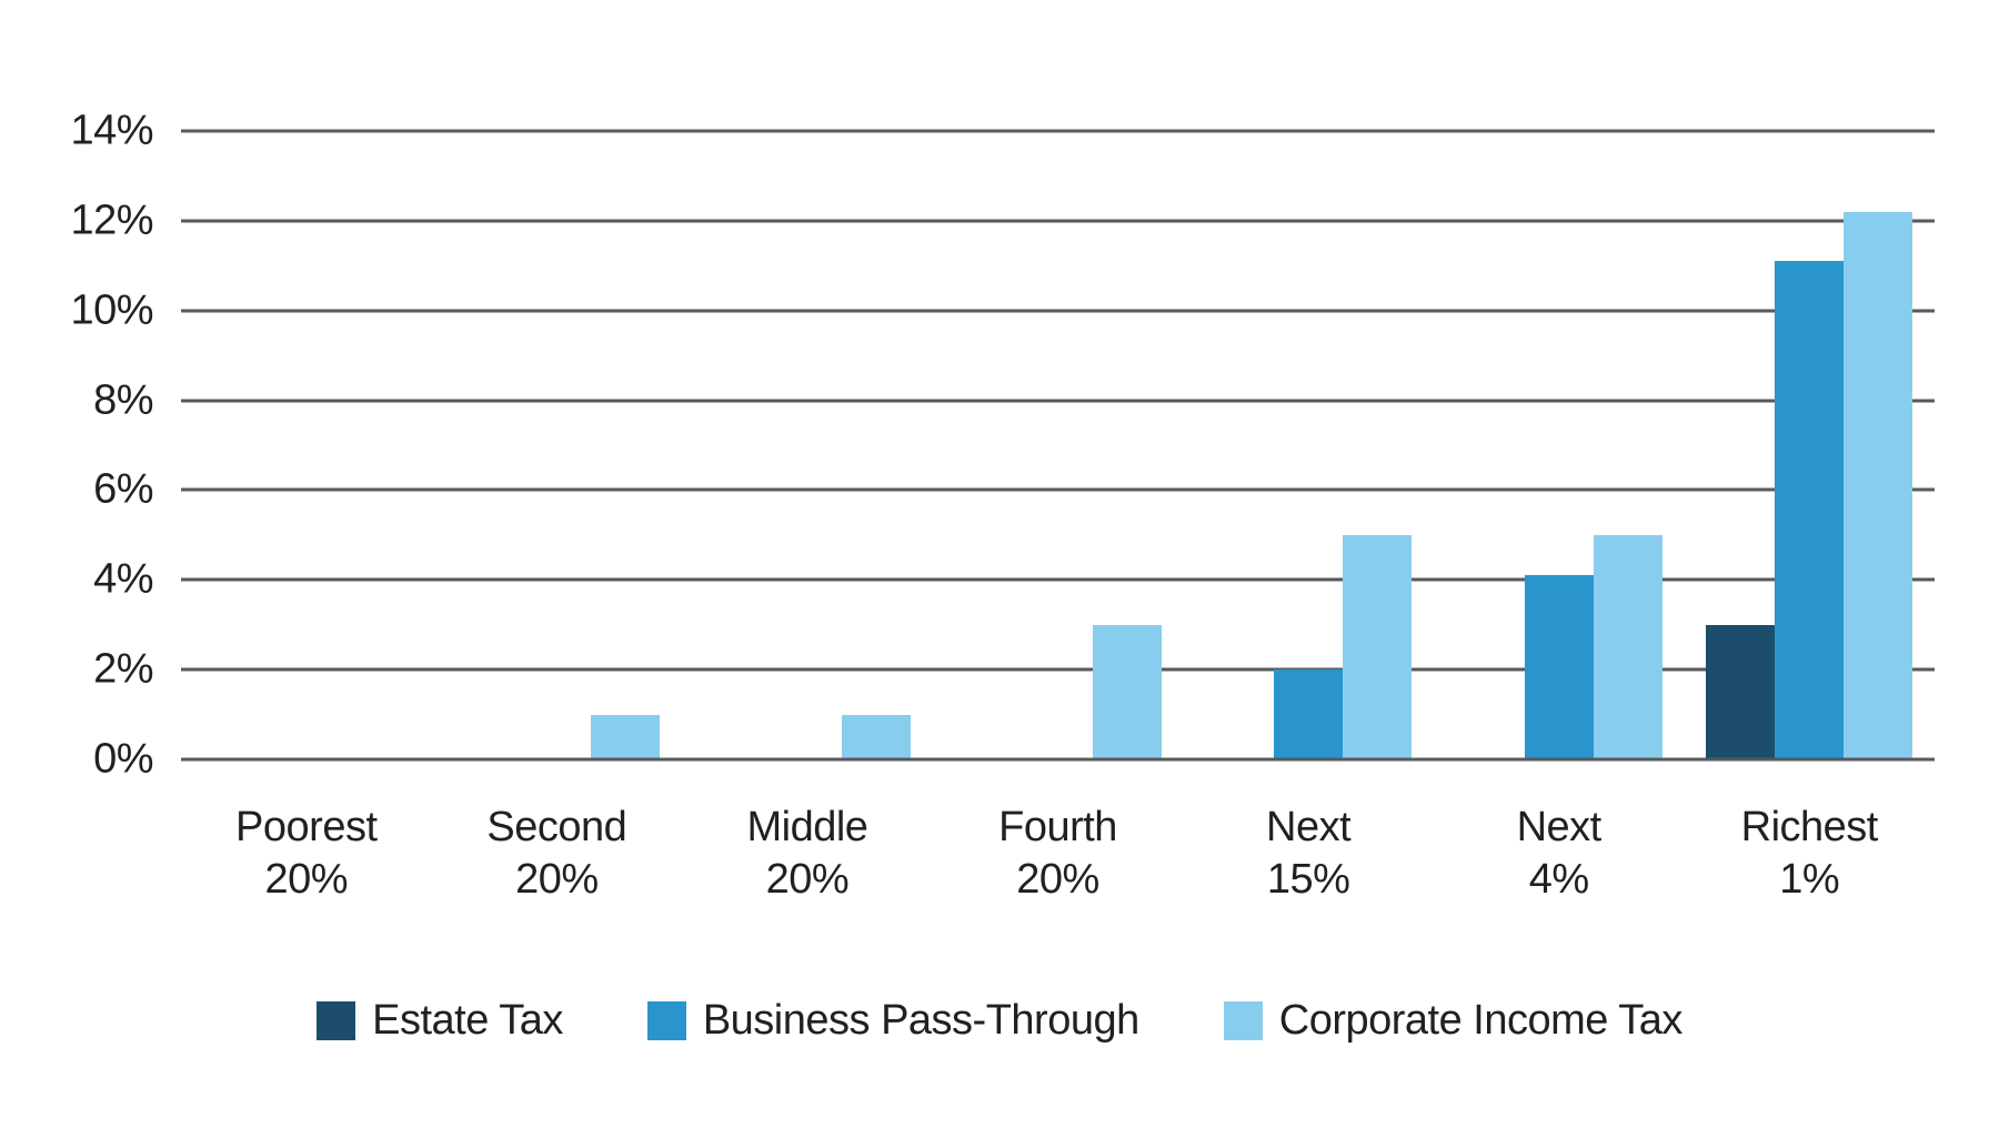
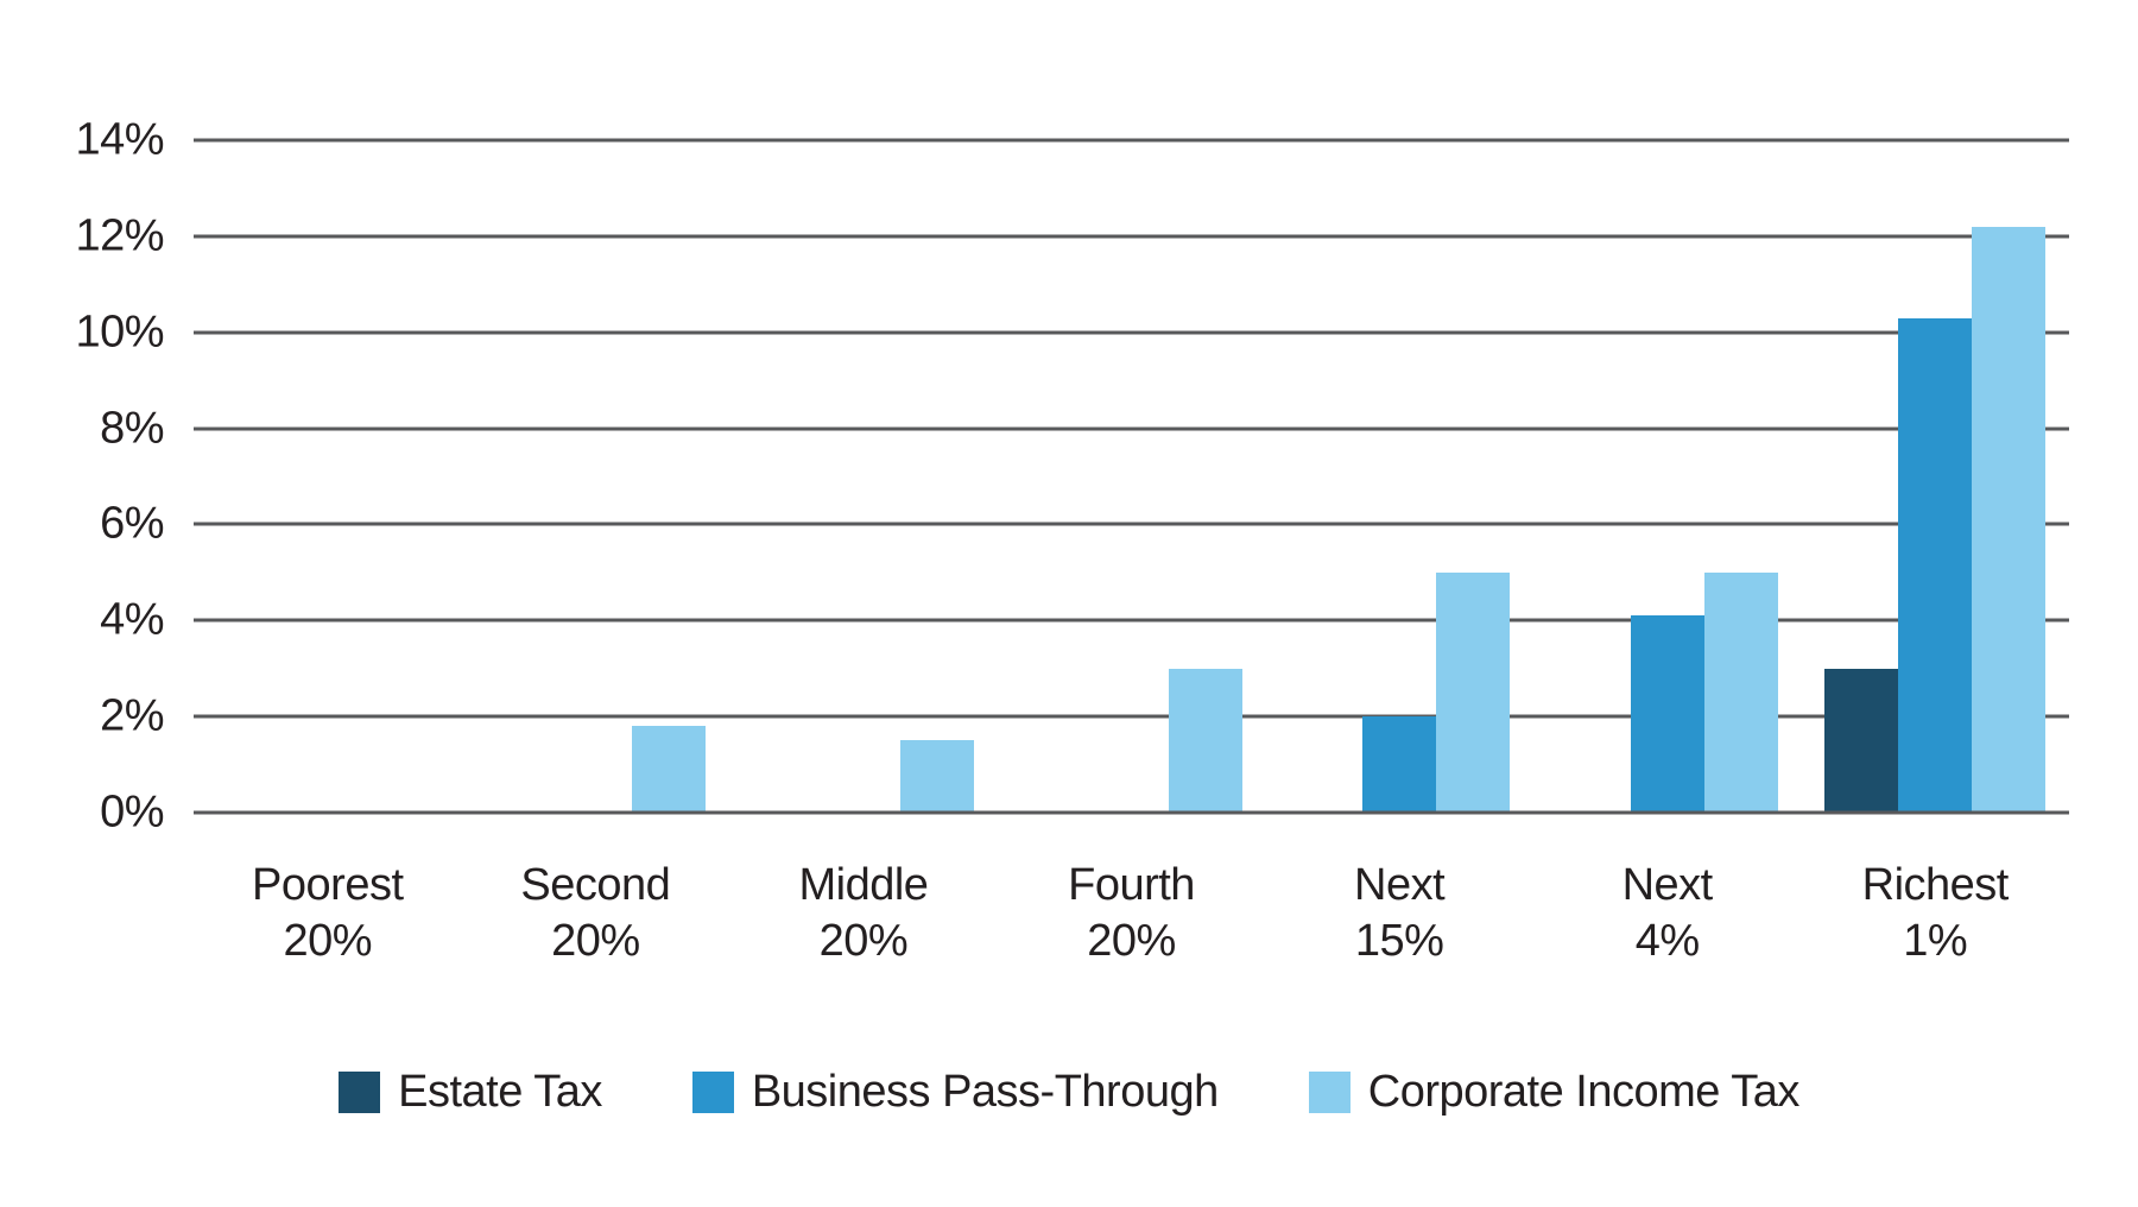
Corporate Income Tax/Second 20%: 1.0% -> 1.8%
Corporate Income Tax/Middle 20%: 1.0% -> 1.5%
Business Pass-Through/Richest 1%: 11.1% -> 10.3%
